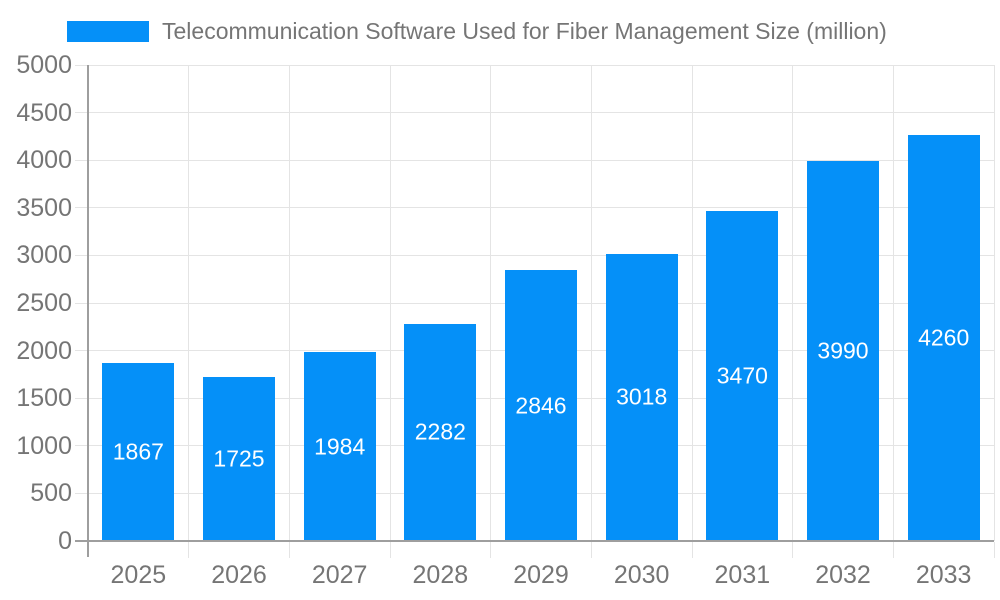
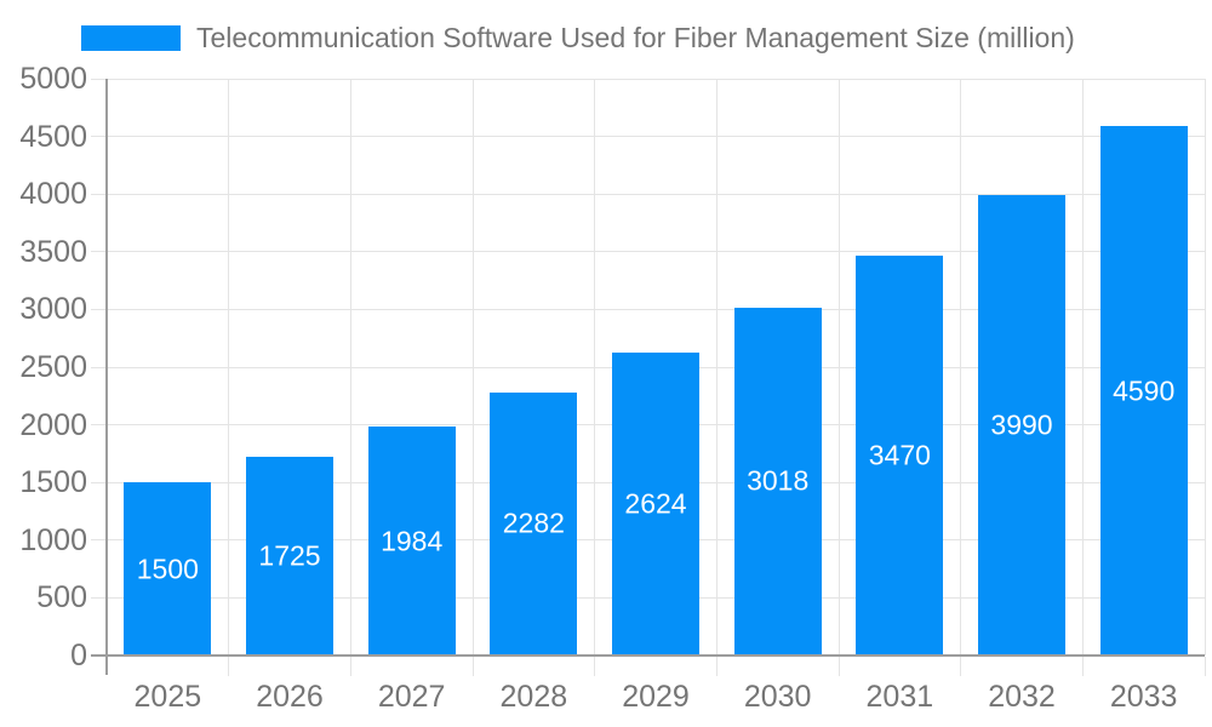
2025: 1867 -> 1500
2029: 2846 -> 2624
2033: 4260 -> 4590
